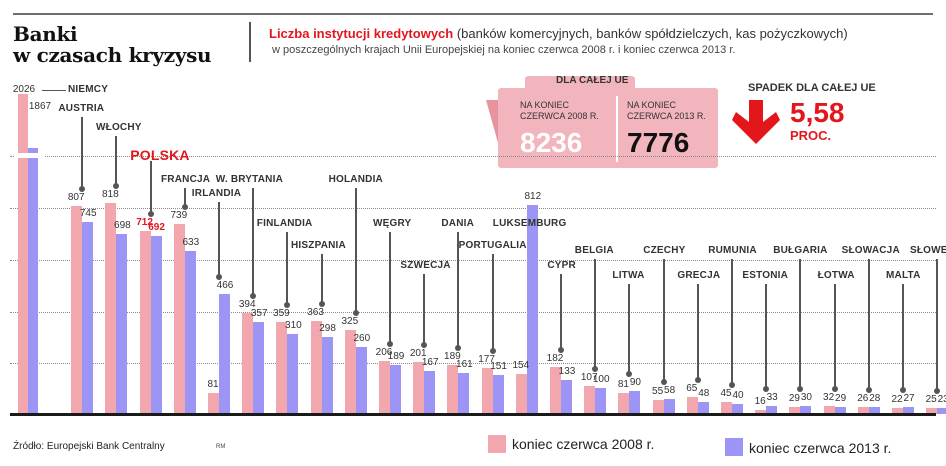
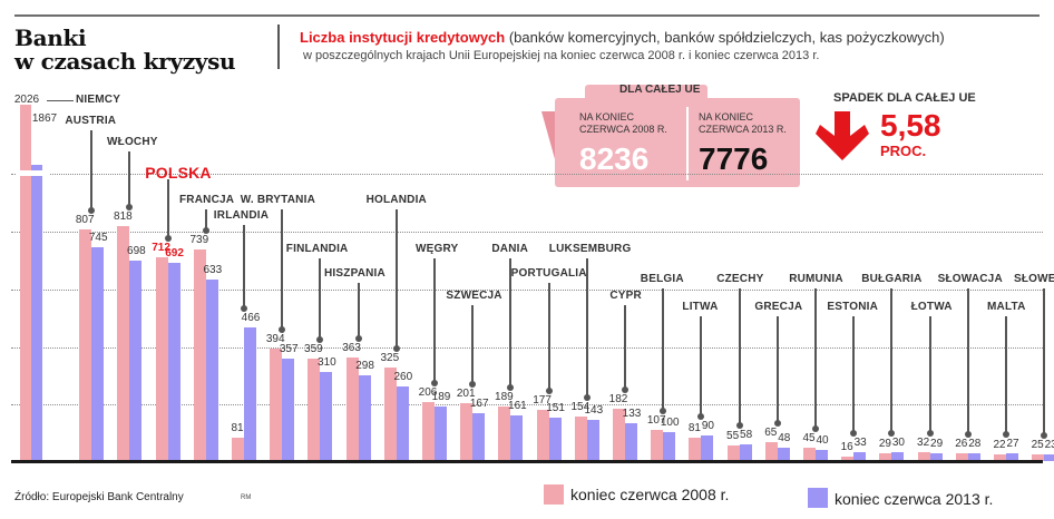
koniec czerwca 2013 r./LUKSEMBURG: 812 -> 143
